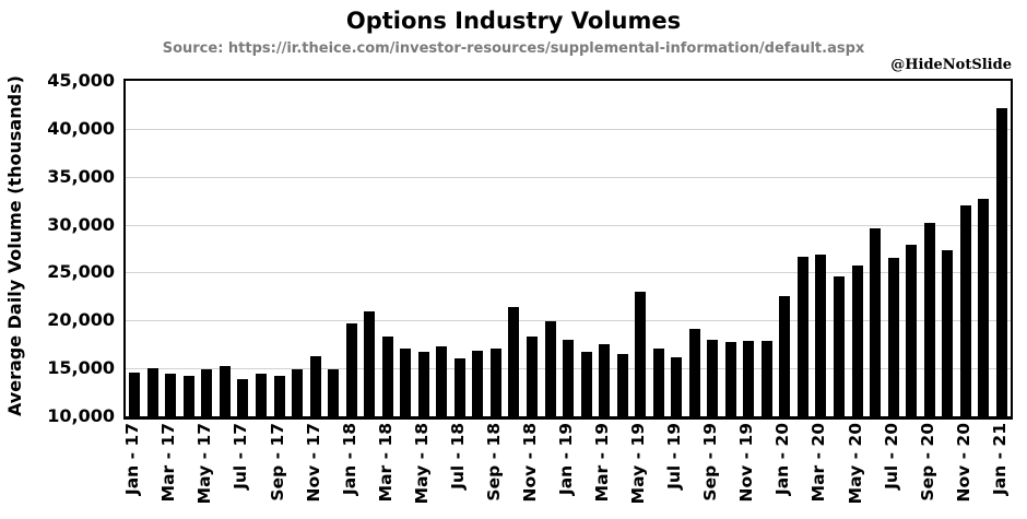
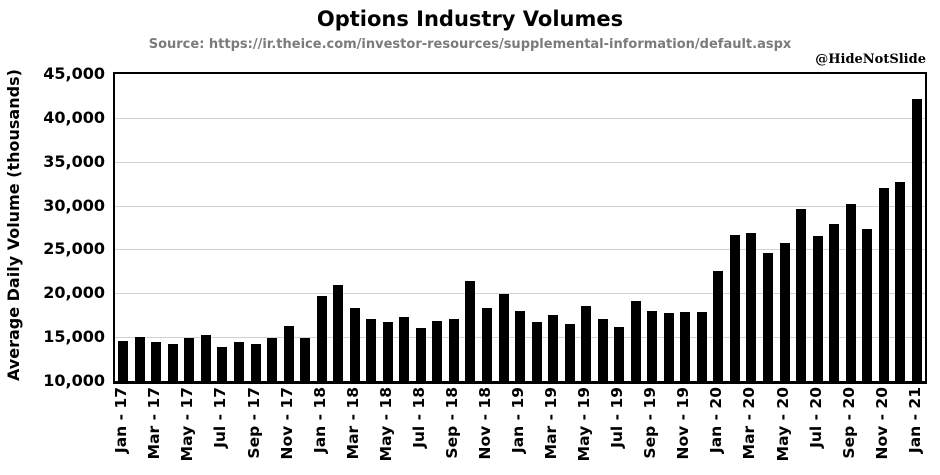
May - 19: 23000 -> 19000
